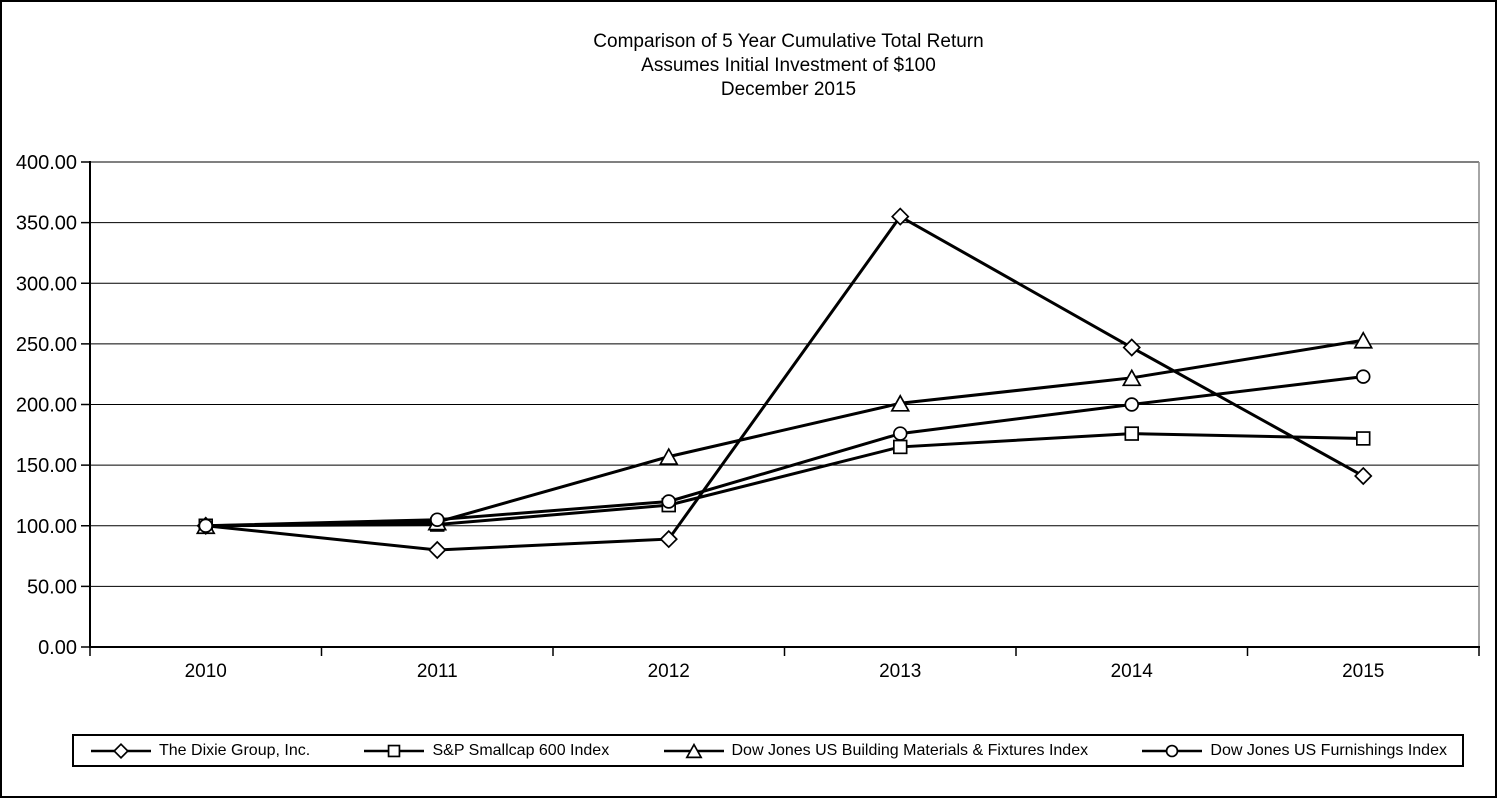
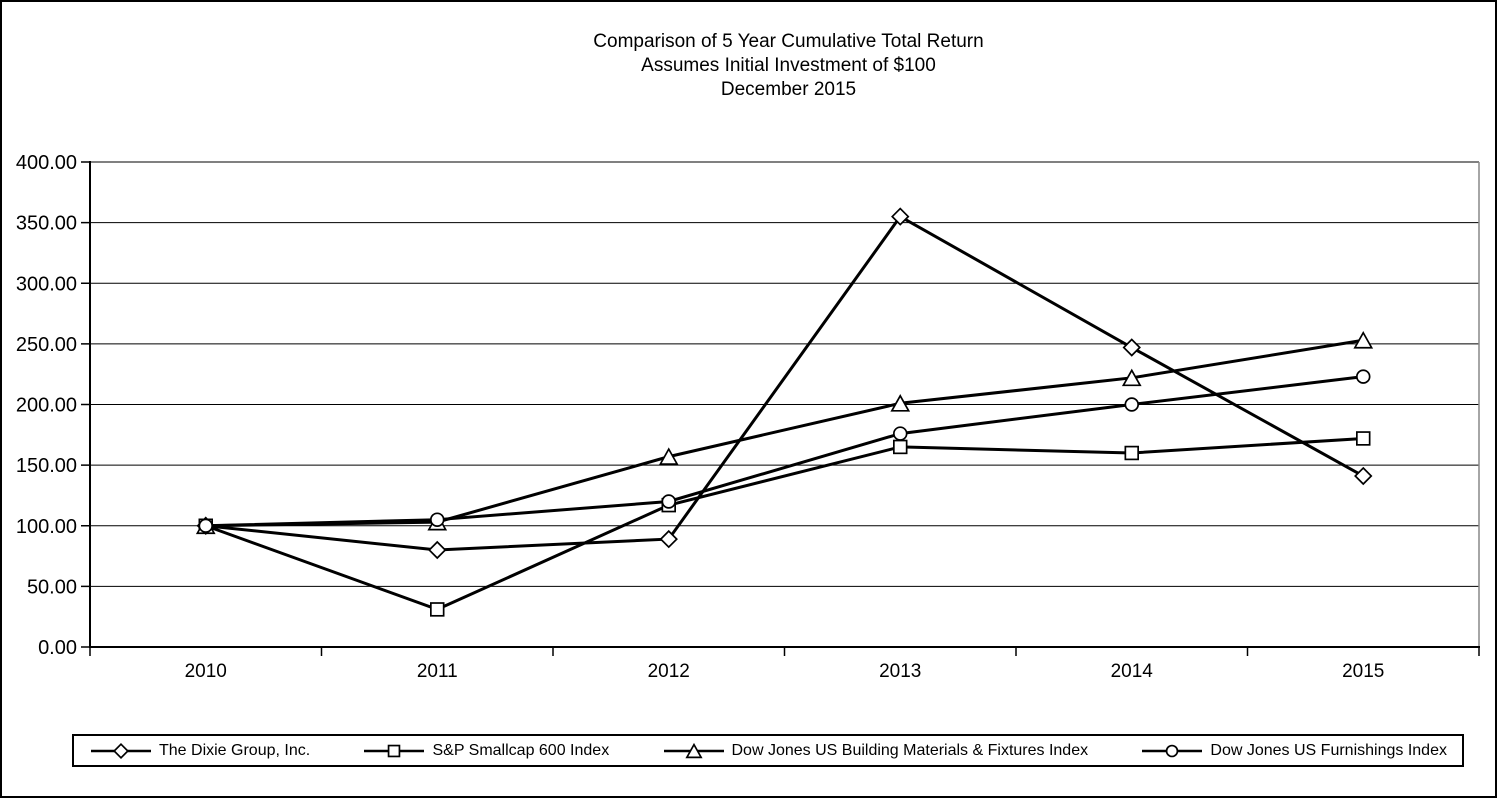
S&P Smallcap 600 Index/2011: 101 -> 31
S&P Smallcap 600 Index/2014: 176 -> 160
